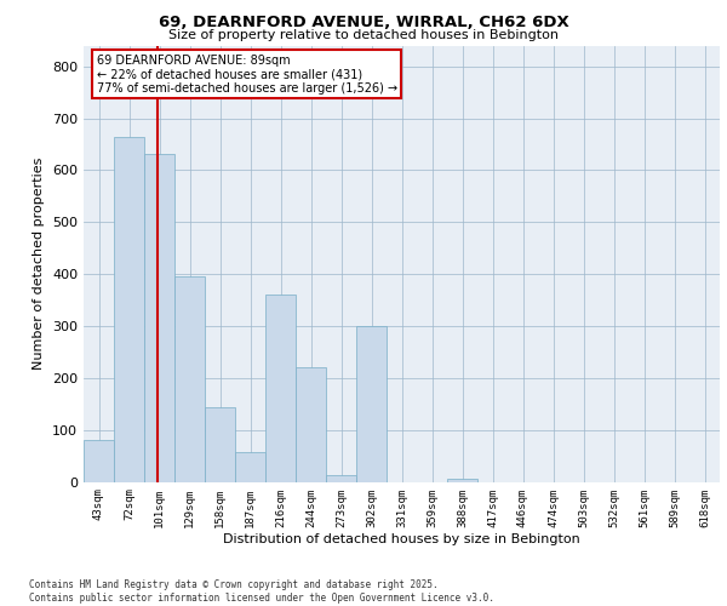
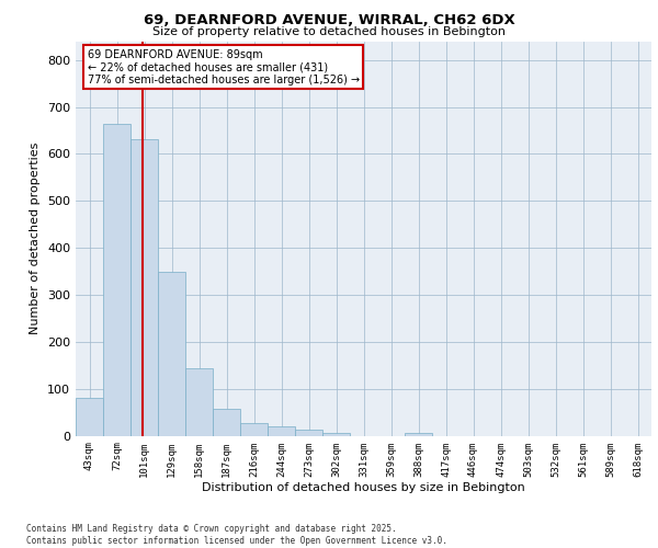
129sqm: 395 -> 350
216sqm: 360 -> 28
244sqm: 220 -> 20
302sqm: 300 -> 7
